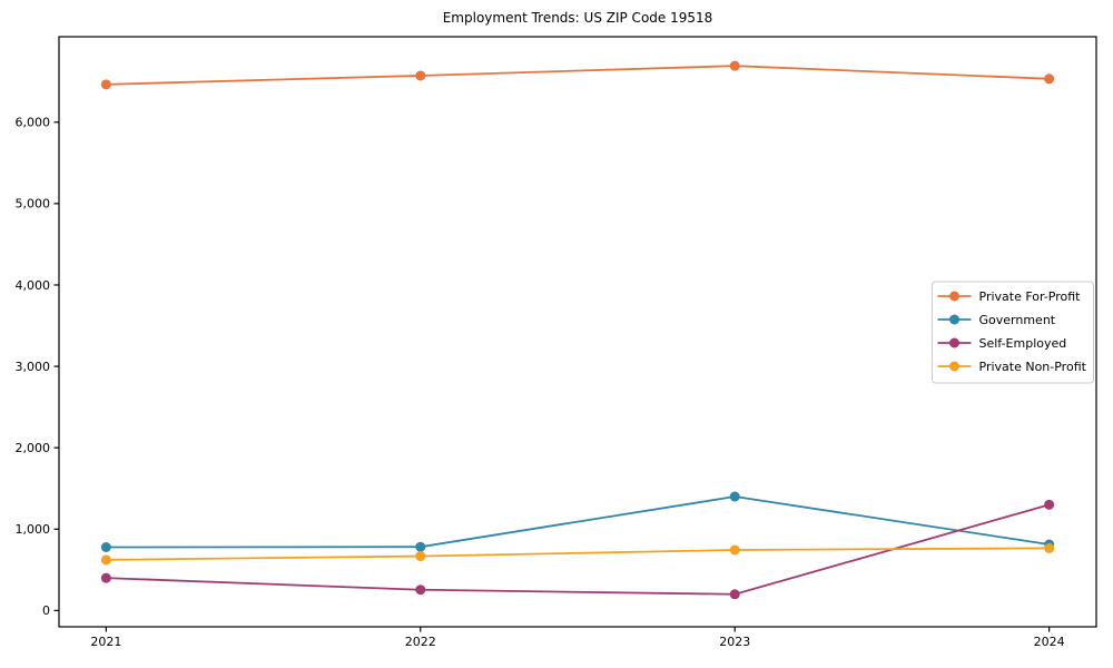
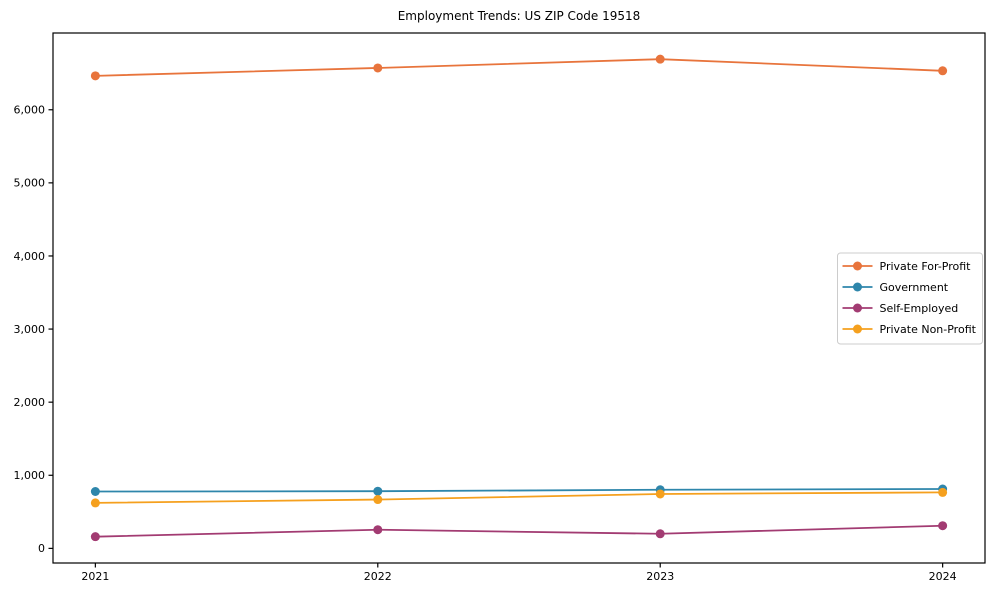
Self-Employed/2021: 400 -> 200
Government/2023: 1400 -> 800
Self-Employed/2024: 1300 -> 300
